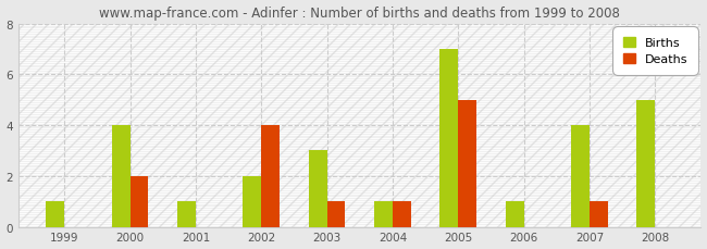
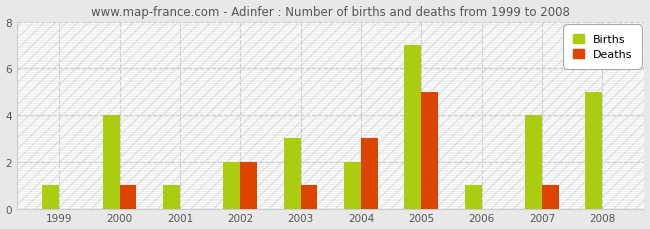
Deaths/2000: 2 -> 1
Deaths/2002: 4 -> 2
Births/2004: 1 -> 2
Deaths/2004: 1 -> 3
